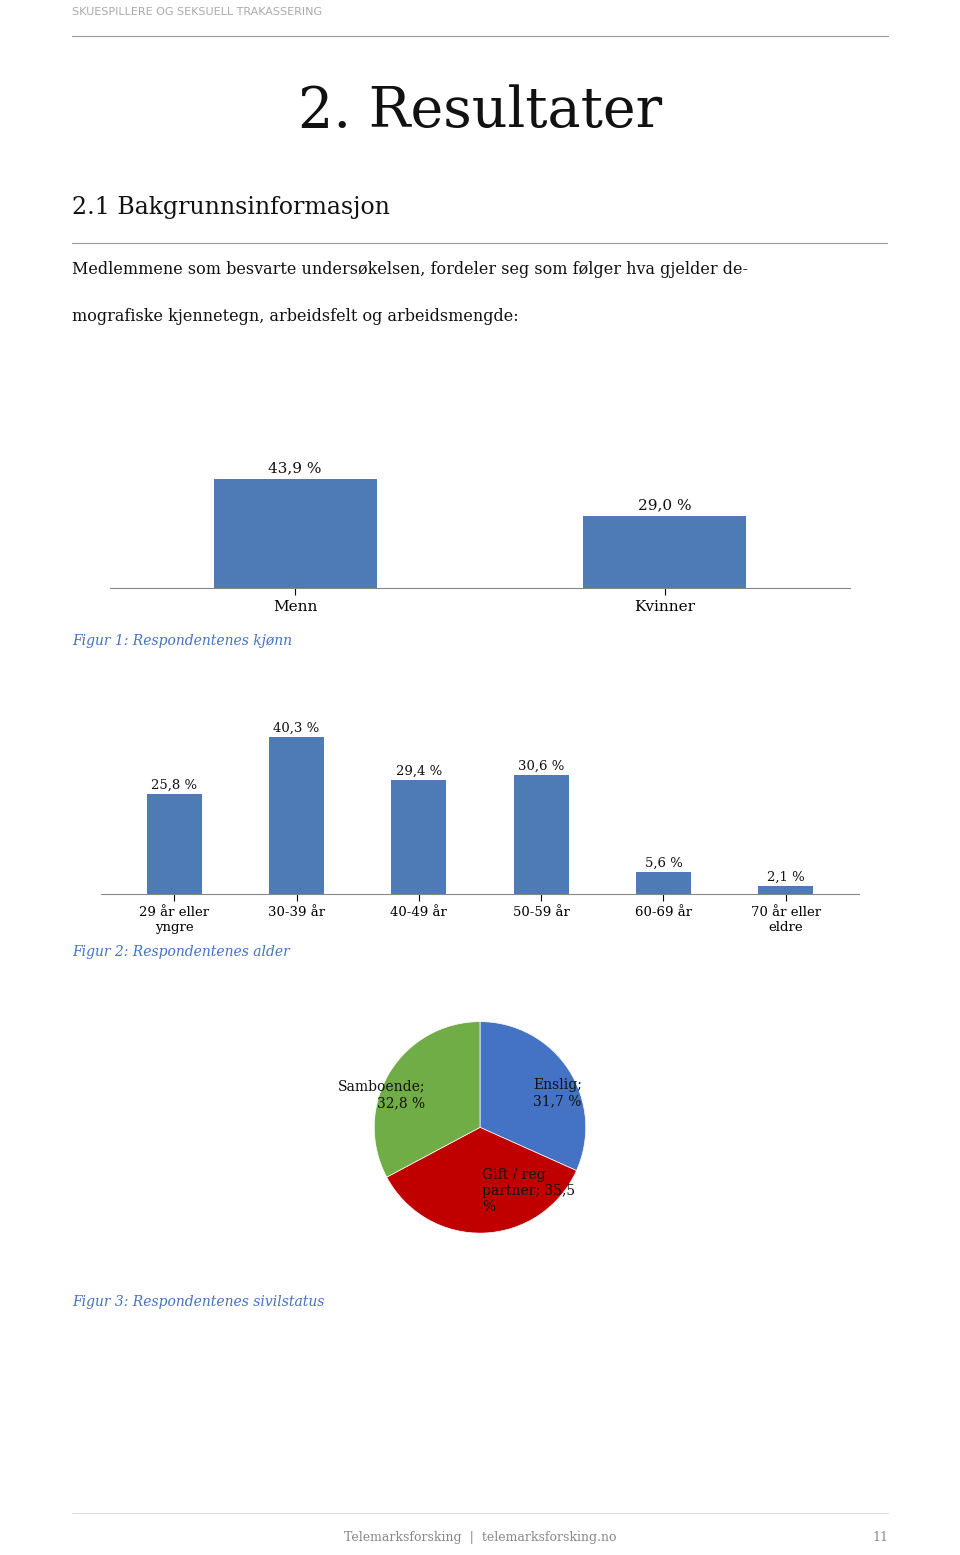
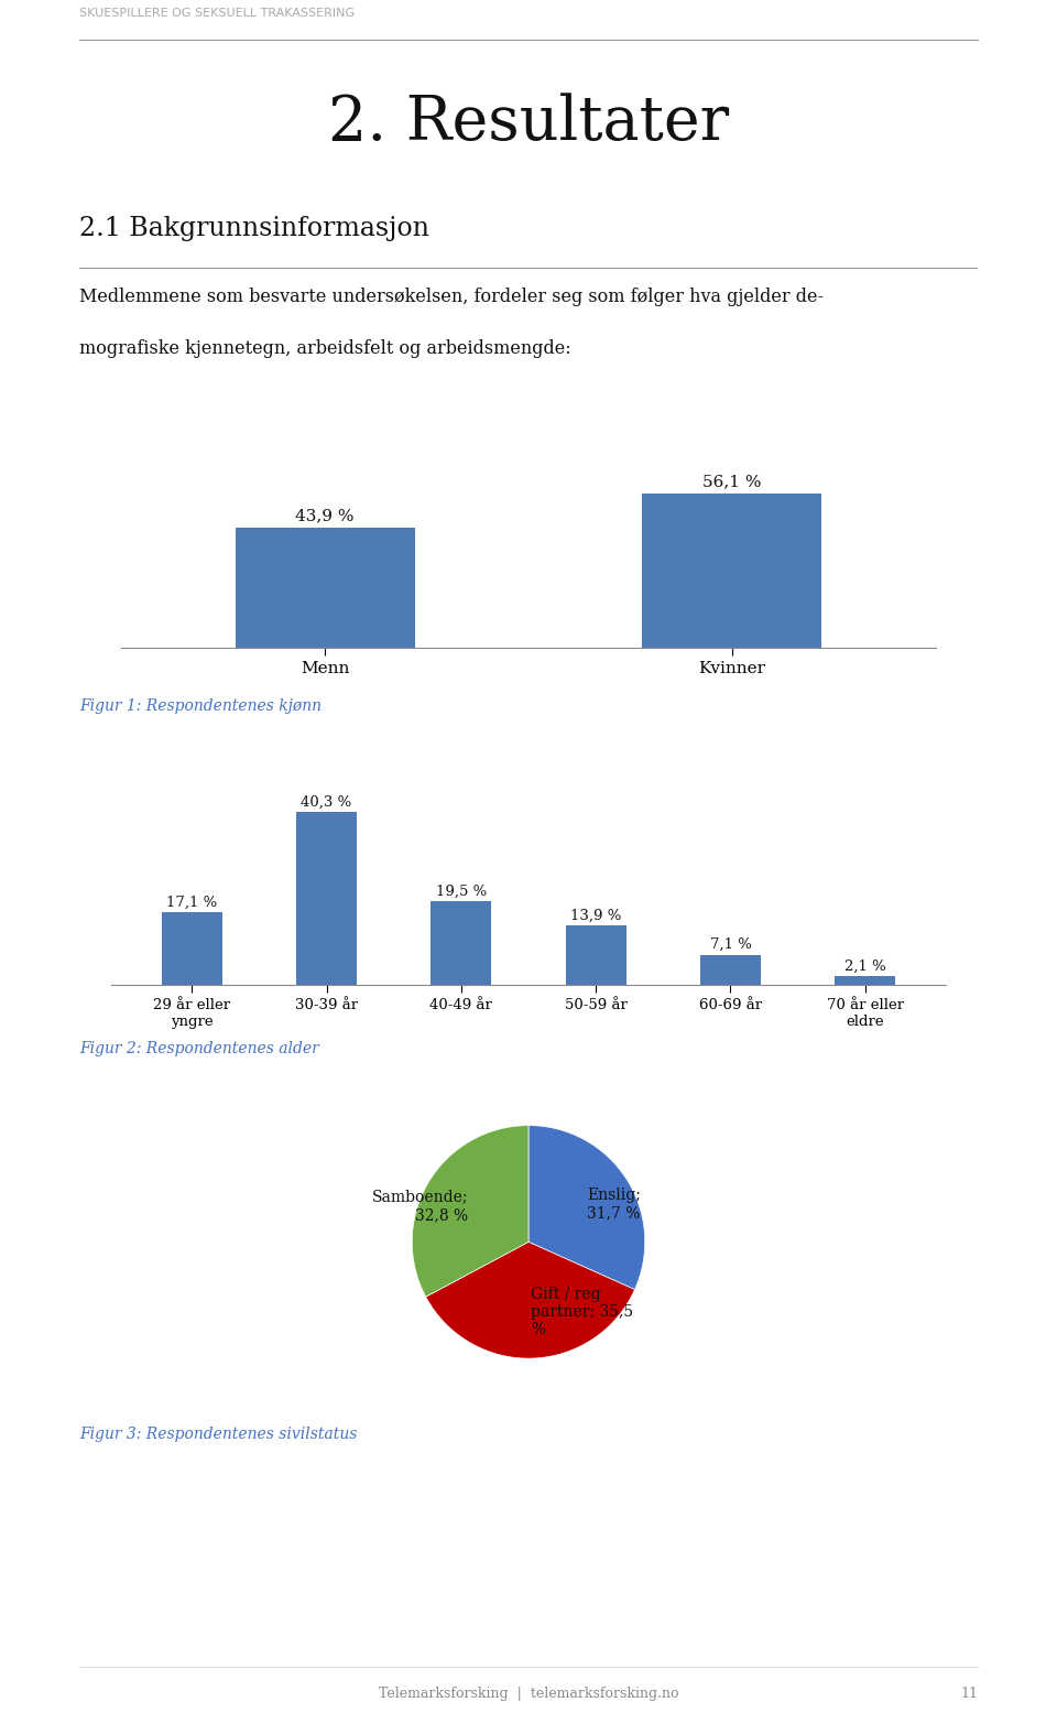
Kvinner: 29,0 -> 56,1
29 år eller yngre: 25,8 -> 17,1
40-49 år: 29,4 -> 19,5
50-59 år: 30,6 -> 13,9
60-69 år: 5,6 -> 7,1
